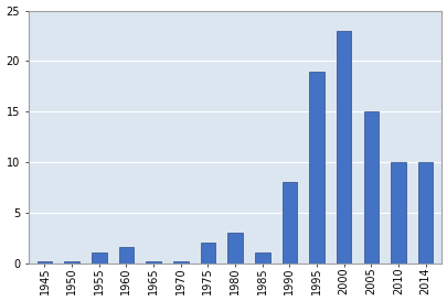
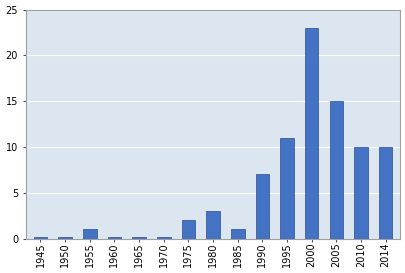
1960: 1.6 -> 0.2
1990: 8.0 -> 7.0
1995: 19.0 -> 11.0
